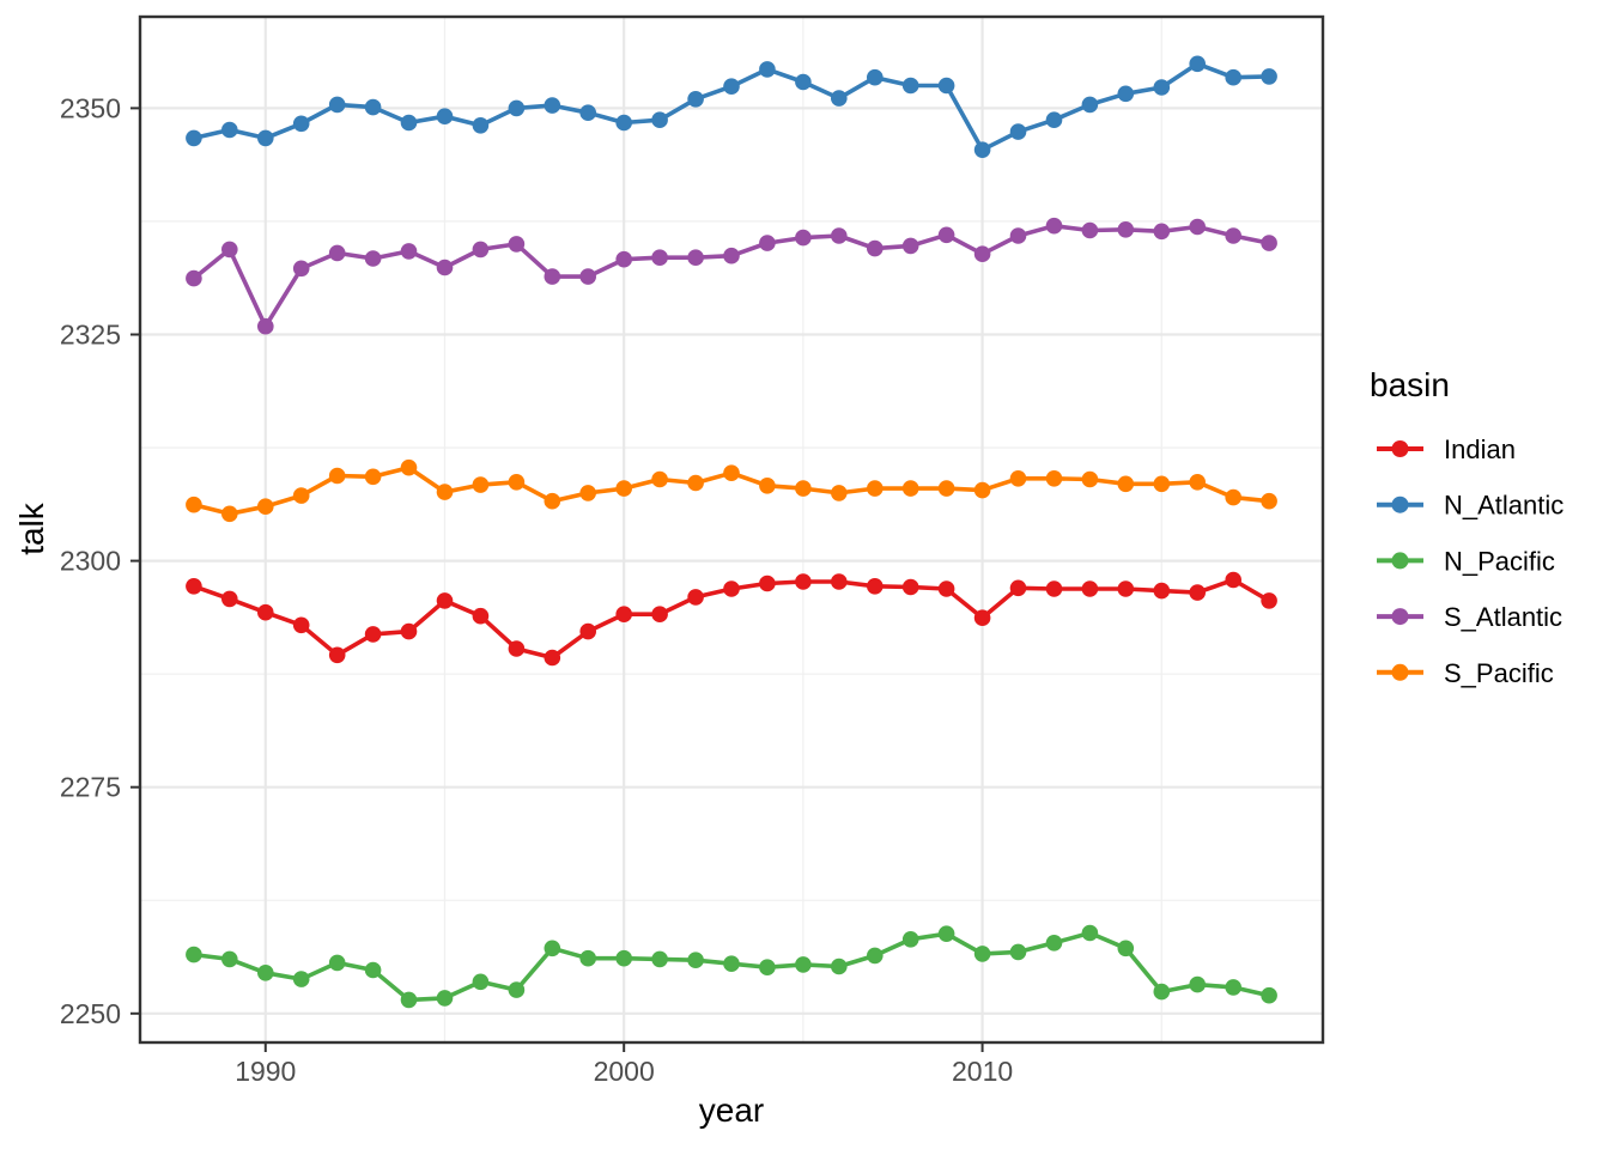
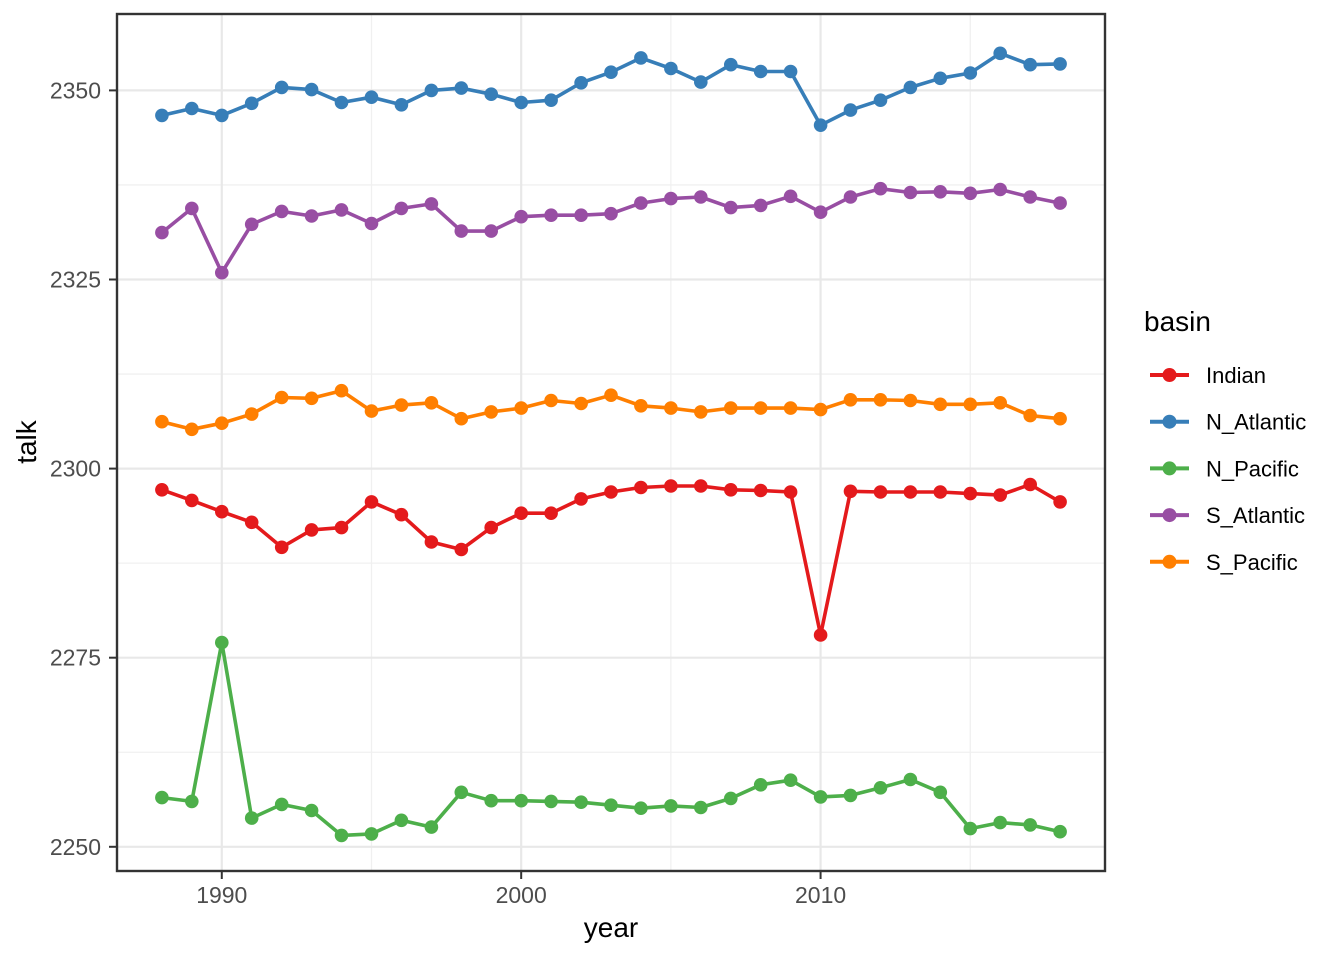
N_Pacific/1990: 2254 -> 2277
Indian/2010: 2294 -> 2278
